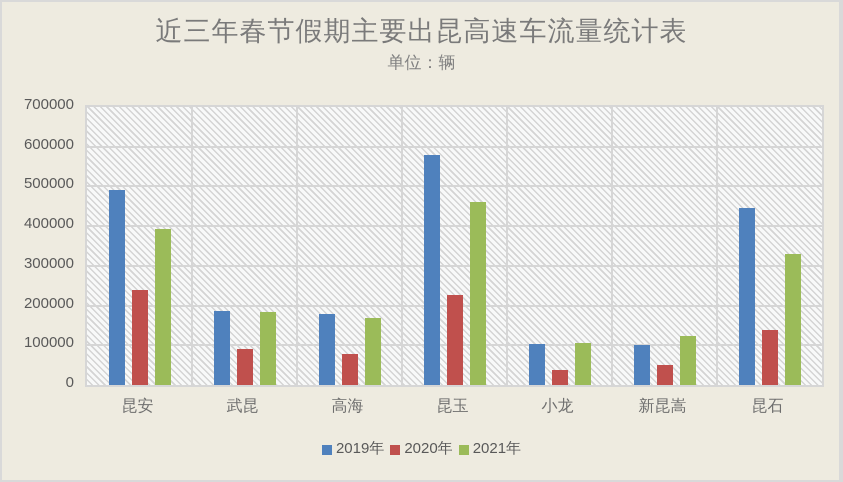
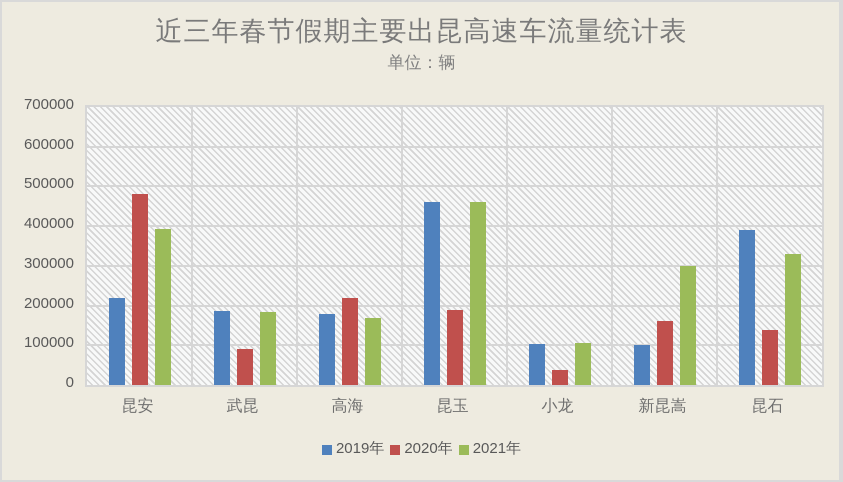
2019年/昆安: 490000 -> 220000
2020年/昆安: 240000 -> 480000
2020年/高海: 80000 -> 220000
2019年/昆玉: 580000 -> 460000
2020年/昆玉: 230000 -> 190000
2020年/新昆嵩: 50000 -> 160000
2021年/新昆嵩: 120000 -> 300000
2019年/昆石: 450000 -> 390000
